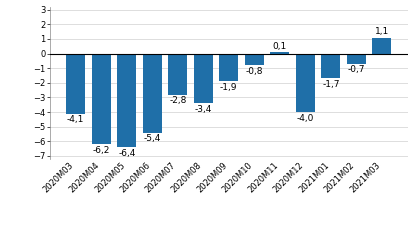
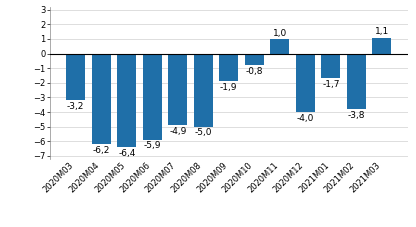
2020M03: -4,1 -> -3,2
2020M06: -5,4 -> -5,9
2020M07: -2,8 -> -4,9
2020M08: -3,4 -> -5,0
2020M11: 0,1 -> 1,0
2021M02: -0,7 -> -3,8
